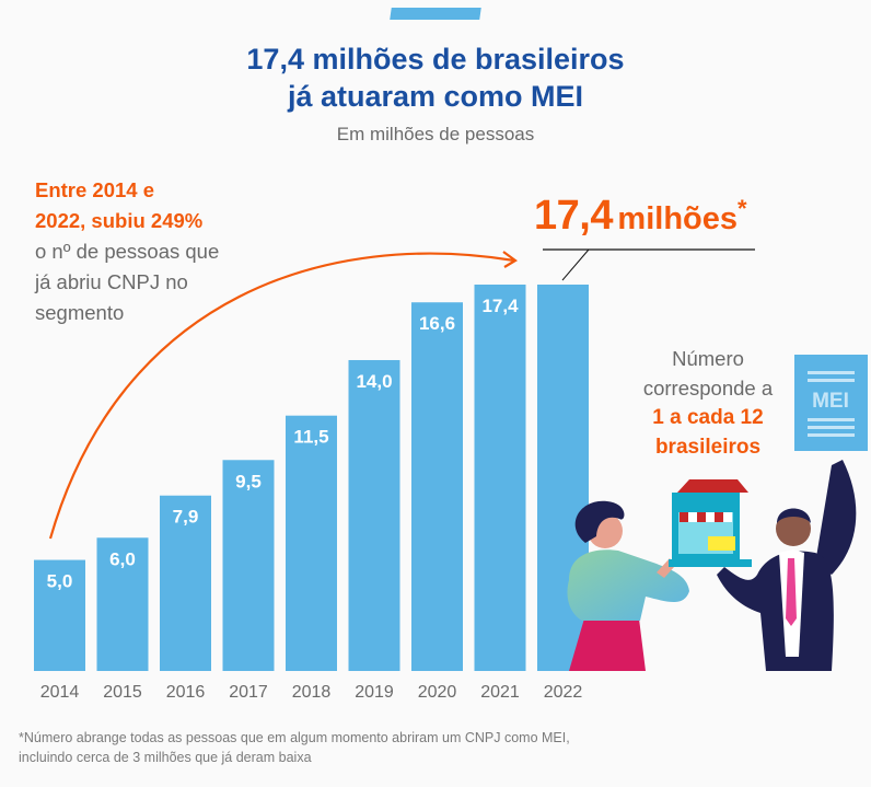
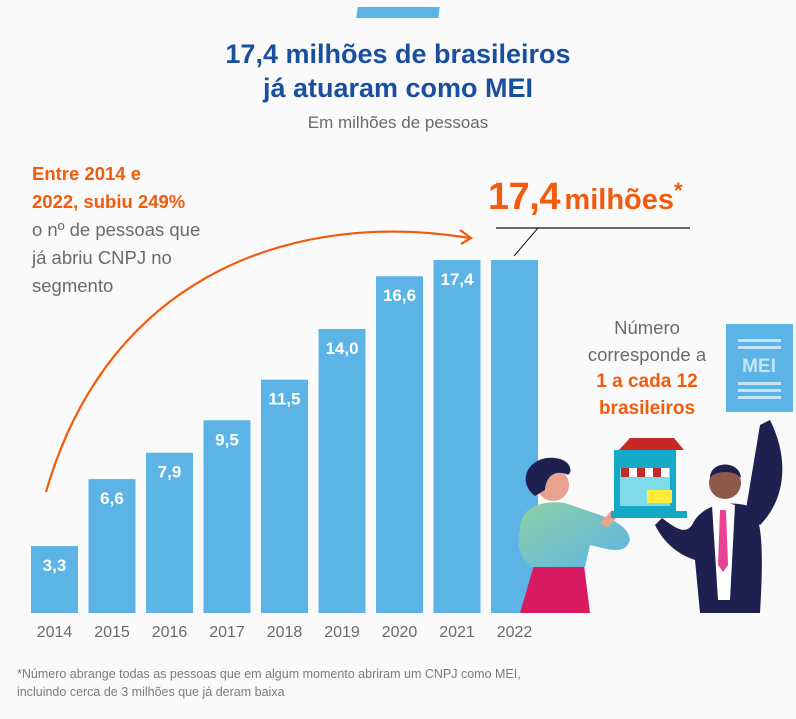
2014: 5,0 -> 3,3
2015: 6,0 -> 6,6
